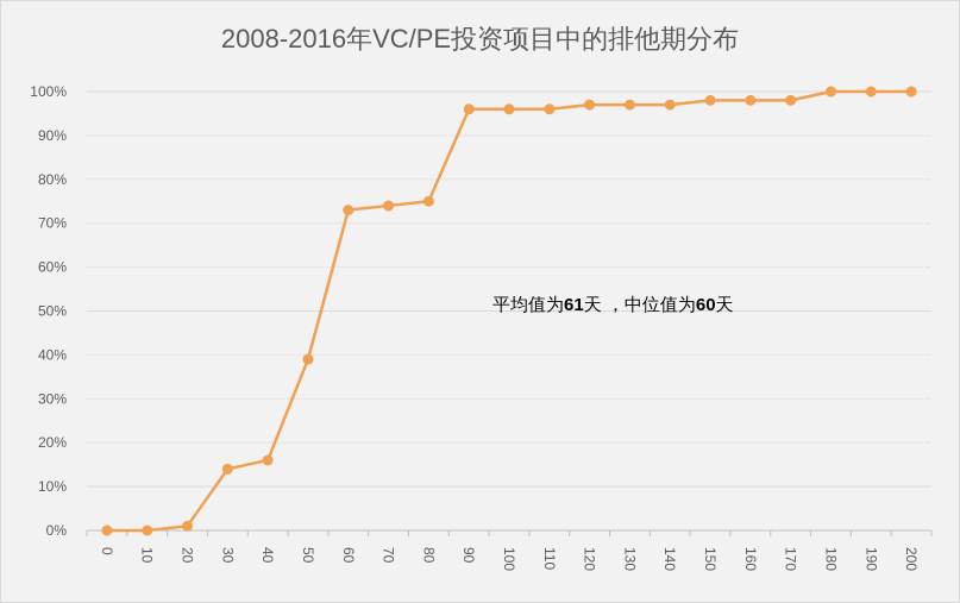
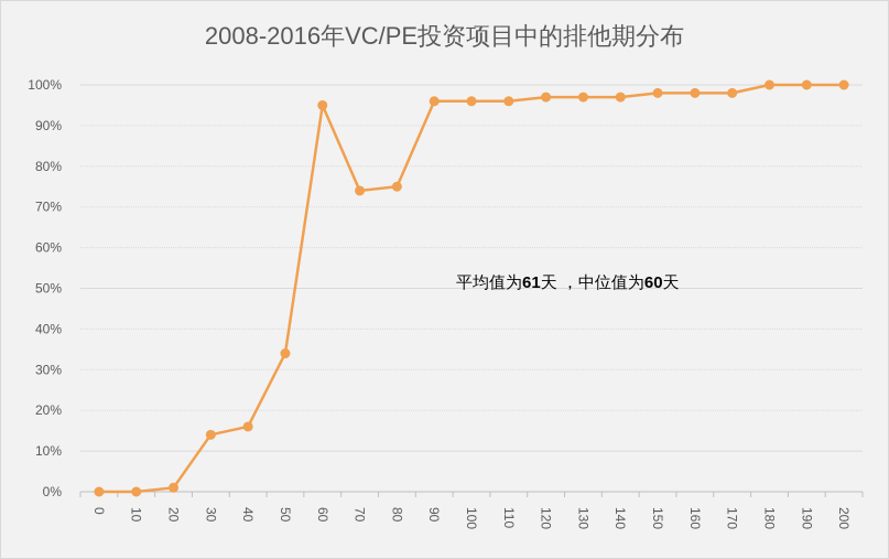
50: 39% -> 34%
60: 73% -> 95%
